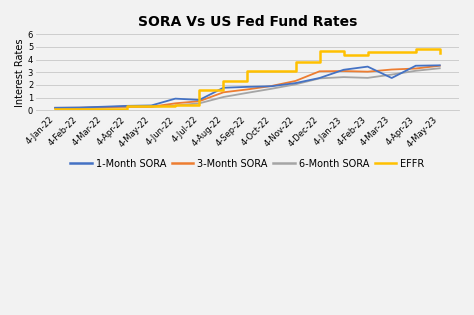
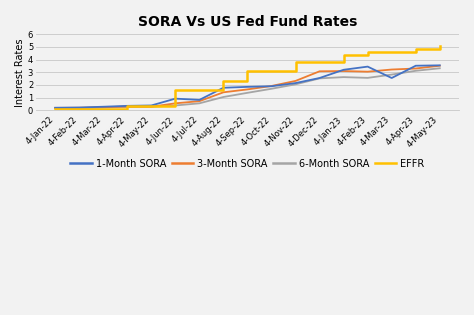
EFFR/4-Jun-22: 0.4 -> 1.6
EFFR/4-Dec-22: 4.7 -> 3.8
EFFR/4-May-23: 4.5 -> 5.1
